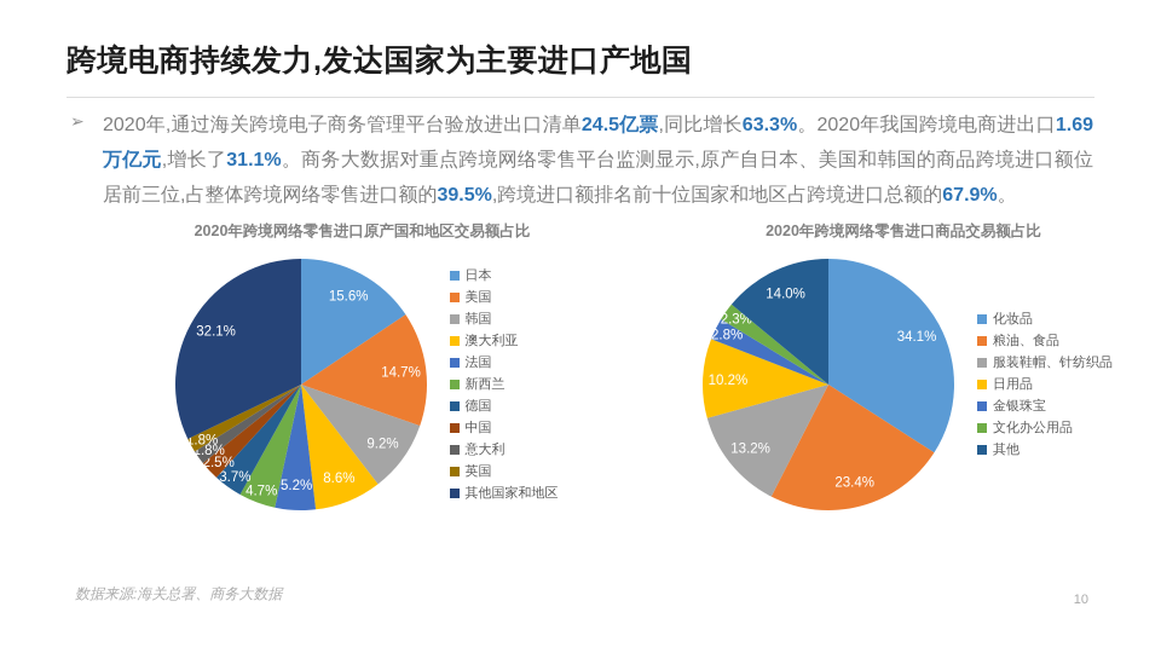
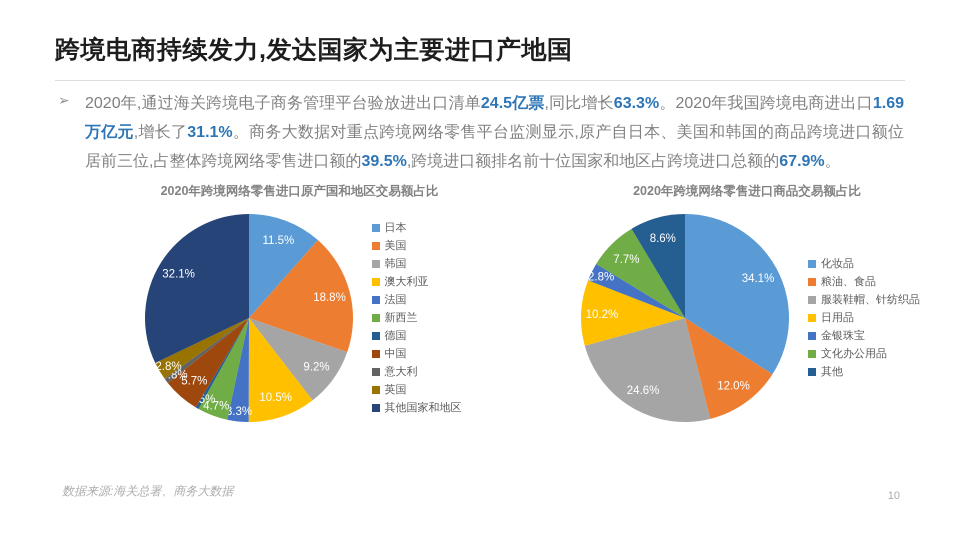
2020年跨境网络零售进口原产国和地区交易额占比/日本: 15.6% -> 11.5%
2020年跨境网络零售进口原产国和地区交易额占比/美国: 14.7% -> 18.8%
2020年跨境网络零售进口原产国和地区交易额占比/澳大利亚: 8.6% -> 10.5%
2020年跨境网络零售进口原产国和地区交易额占比/法国: 5.2% -> 3.3%
2020年跨境网络零售进口原产国和地区交易额占比/德国: 3.7% -> 0.5%
2020年跨境网络零售进口原产国和地区交易额占比/中国: 2.5% -> 5.7%
2020年跨境网络零售进口原产国和地区交易额占比/意大利: 1.8% -> 0.8%
2020年跨境网络零售进口原产国和地区交易额占比/英国: 1.8% -> 2.8%
2020年跨境网络零售进口商品交易额占比/粮油、食品: 23.4% -> 12.0%
2020年跨境网络零售进口商品交易额占比/服装鞋帽、针纺织品: 13.2% -> 24.6%
2020年跨境网络零售进口商品交易额占比/文化办公用品: 2.3% -> 7.7%
2020年跨境网络零售进口商品交易额占比/其他: 14.0% -> 8.6%
